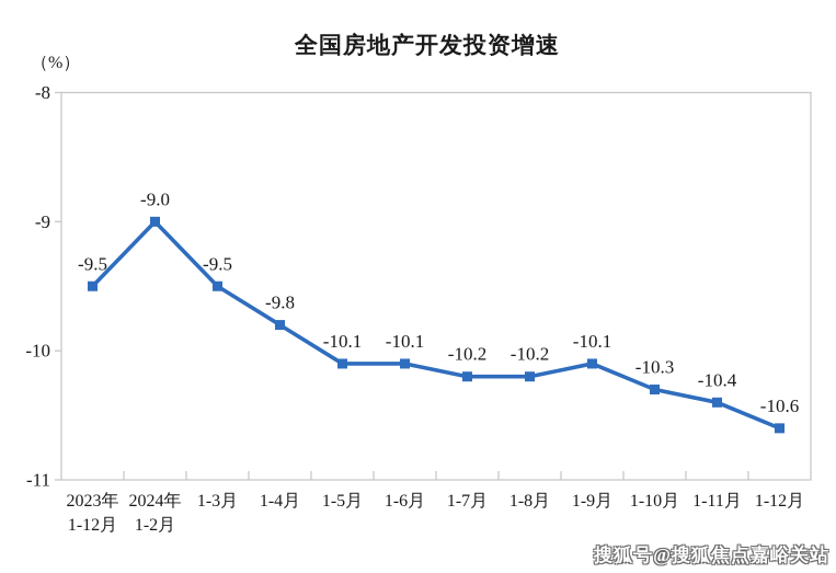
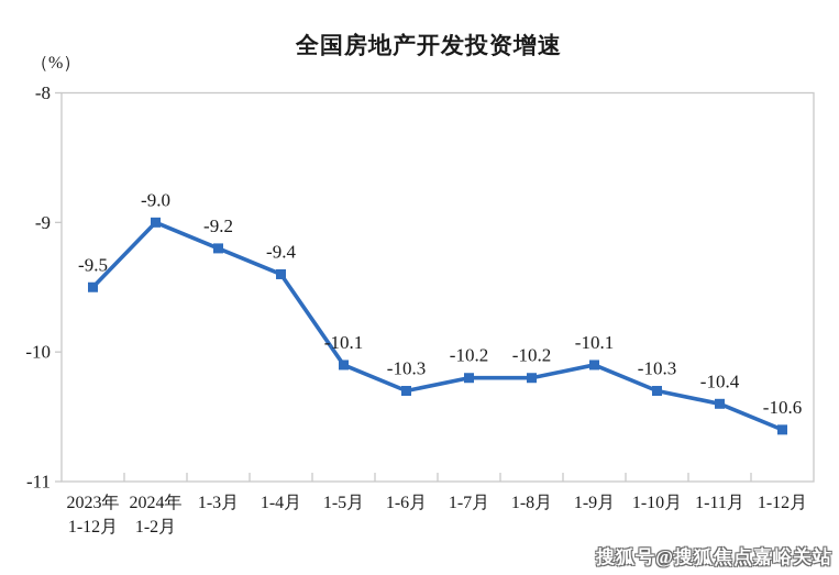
1-3月: -9.5 -> -9.2
1-4月: -9.8 -> -9.4
1-6月: -10.1 -> -10.3
